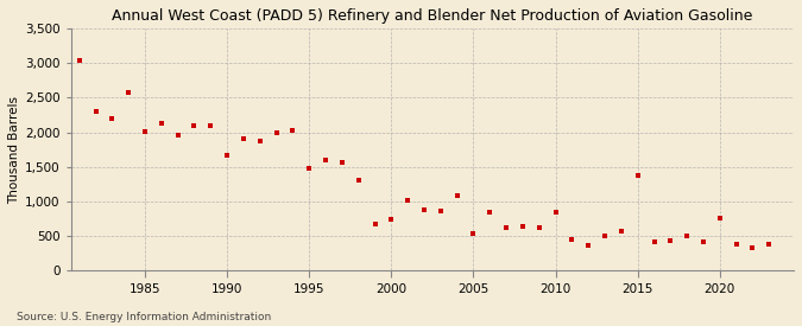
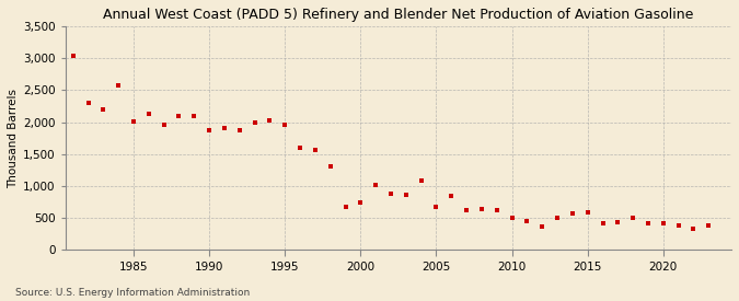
1990: 1,660 -> 1,880
1995: 1,480 -> 1,950
2005: 540 -> 680
2010: 840 -> 500
2015: 1,380 -> 590
2020: 760 -> 410
